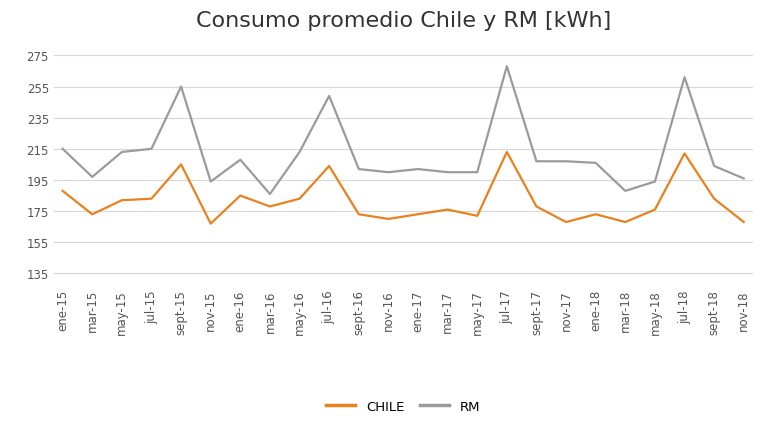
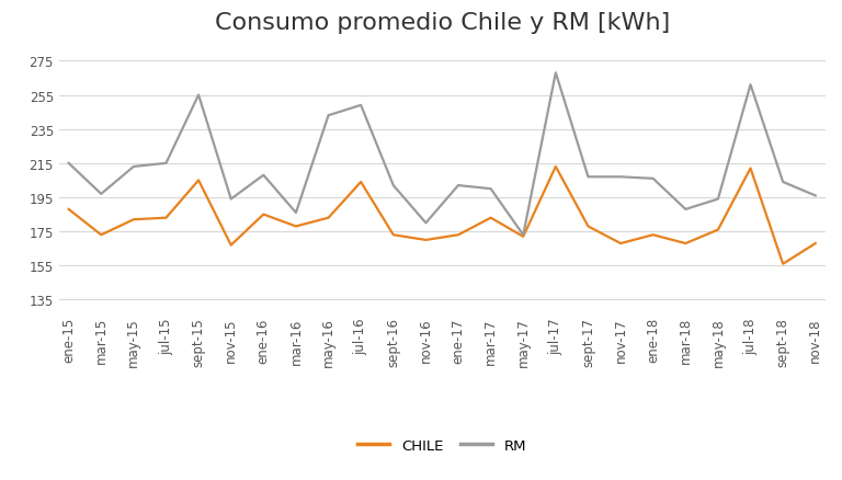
RM/may-16: 213 -> 243
RM/nov-16: 200 -> 180
CHILE/mar-17: 176 -> 183
RM/may-17: 200 -> 173
CHILE/sept-18: 183 -> 156
